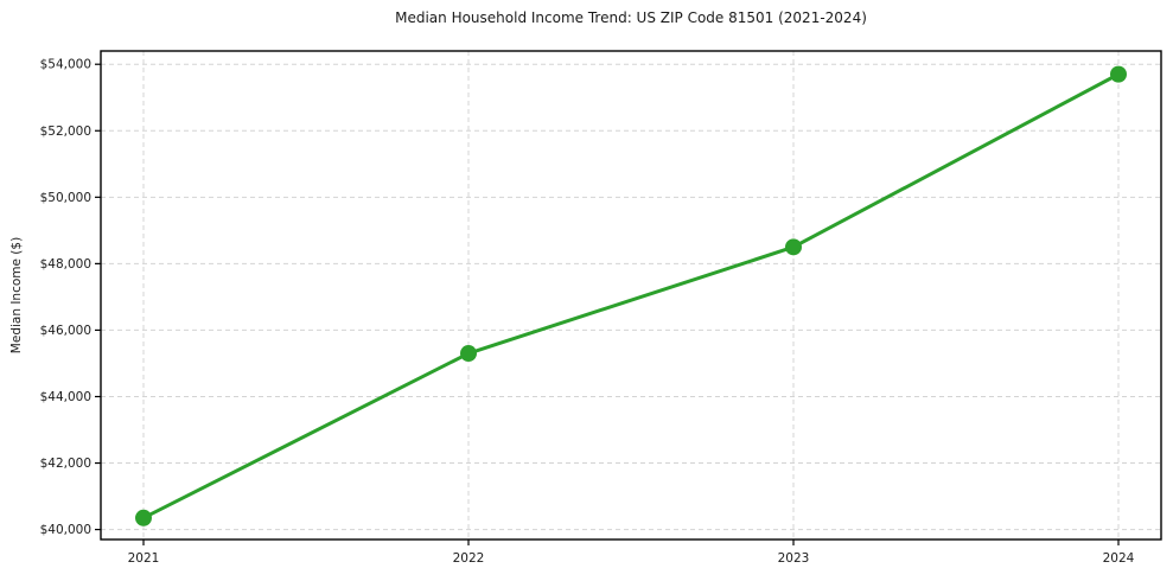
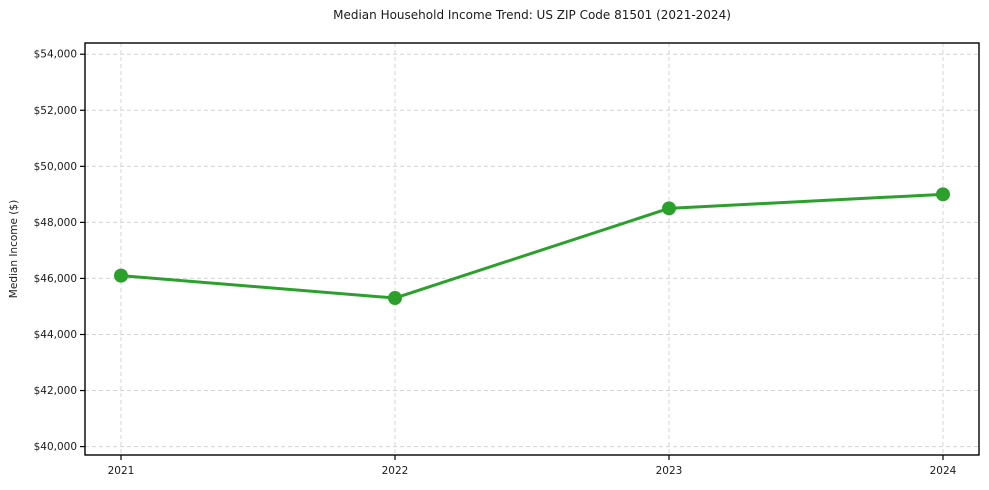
2021: $40400 -> $46100
2024: $53700 -> $49000
